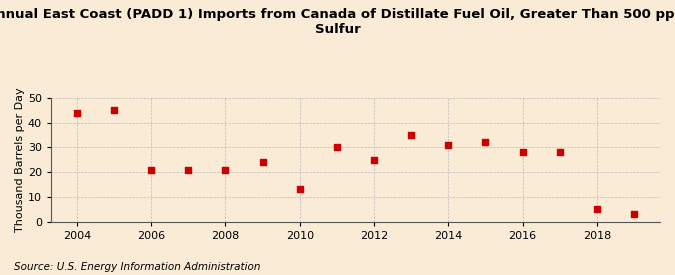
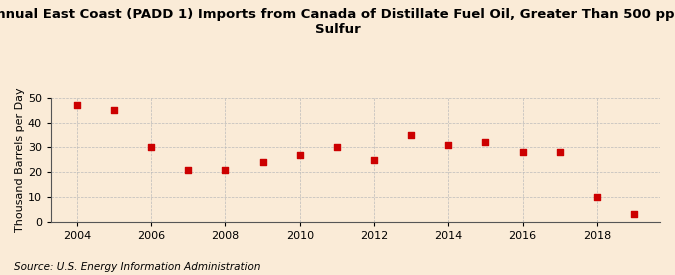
2004: 44 -> 47
2006: 21 -> 30
2010: 13 -> 27
2018: 5 -> 10
